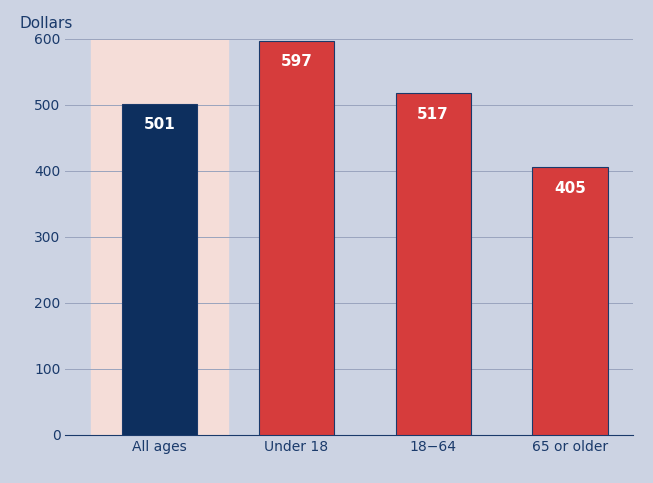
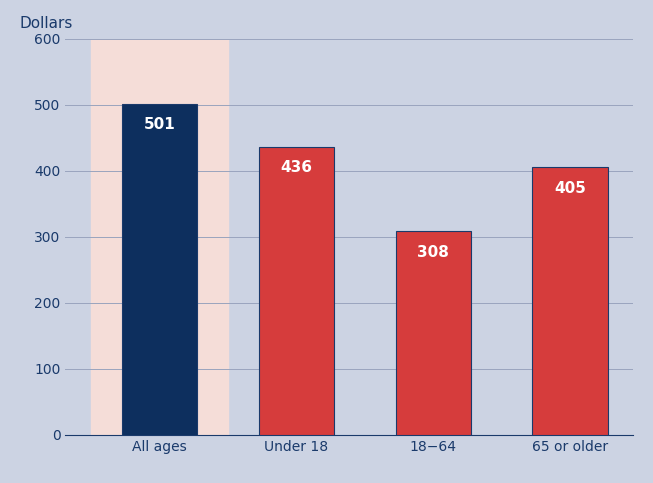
Under 18: 597 -> 436
18−64: 517 -> 308
